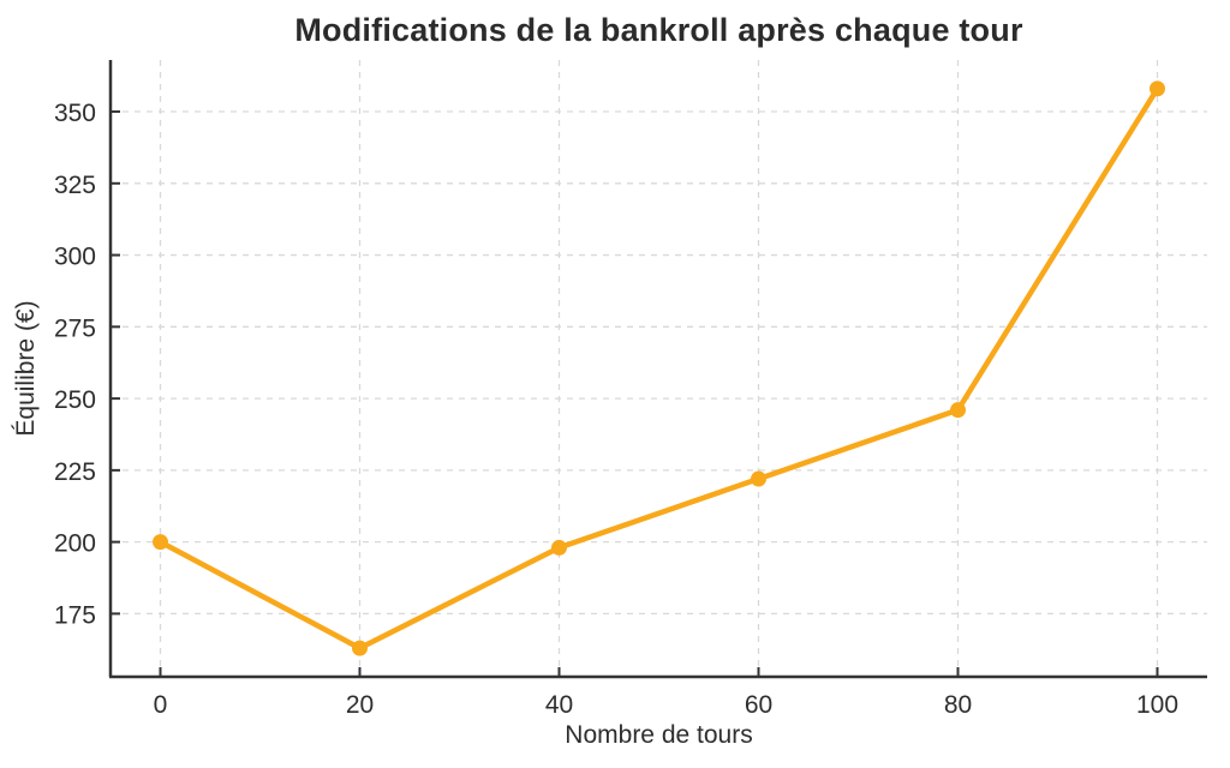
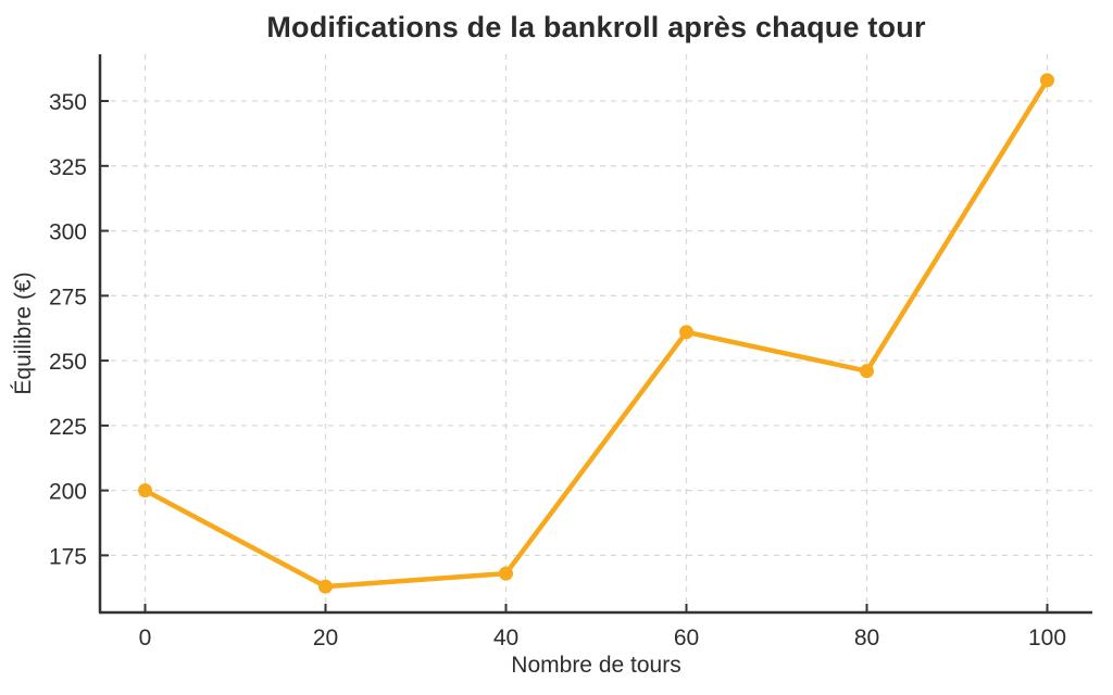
40: 198 -> 168
60: 222 -> 261
